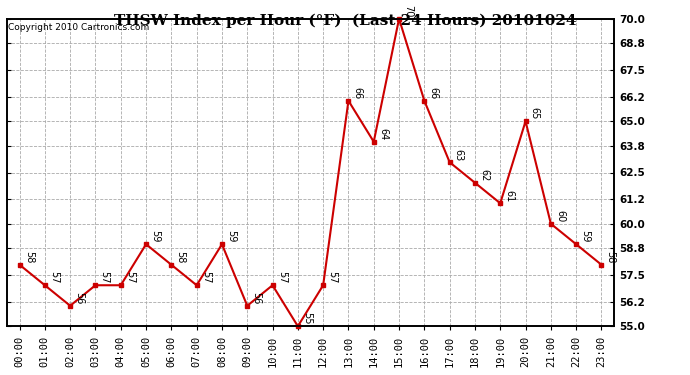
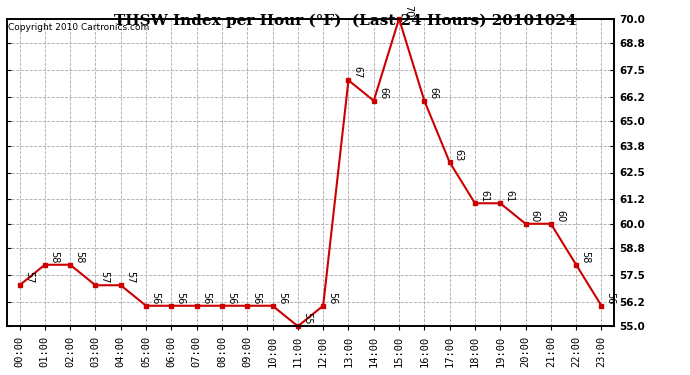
00:00: 58 -> 57
01:00: 57 -> 58
02:00: 56 -> 58
05:00: 59 -> 56
06:00: 58 -> 56
07:00: 57 -> 56
08:00: 59 -> 56
10:00: 57 -> 56
12:00: 57 -> 56
13:00: 66 -> 67
14:00: 64 -> 66
18:00: 62 -> 61
20:00: 65 -> 60
22:00: 59 -> 58
23:00: 58 -> 56
